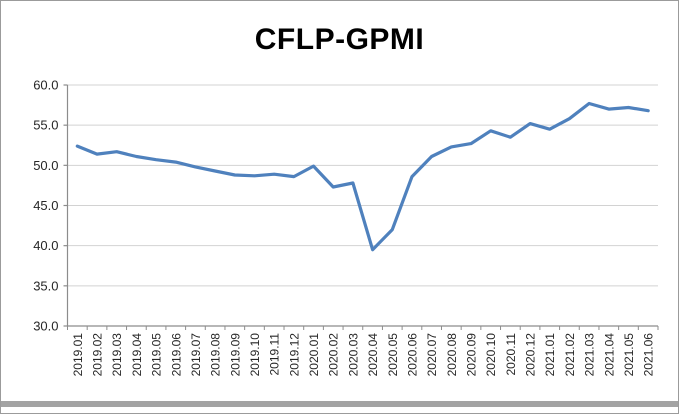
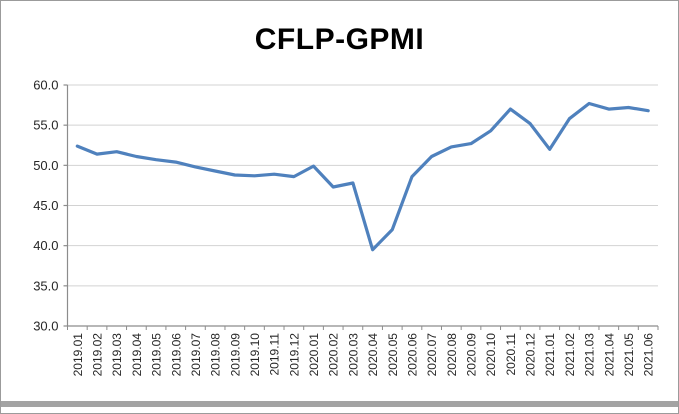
2020.11: 54 -> 57
2021.01: 54 -> 52
